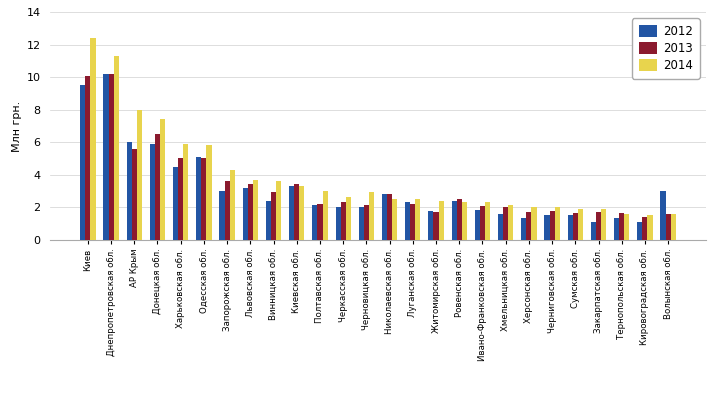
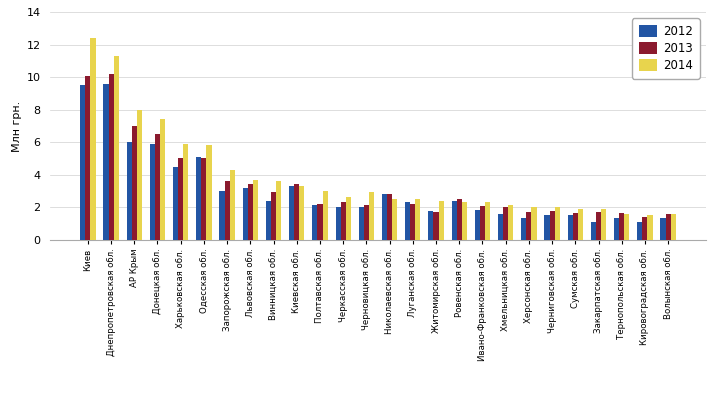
2012/Днепропетровская обл.: 10.2 -> 9.6
2013/АР Крым: 5.6 -> 7.0
2012/Волынская обл.: 3.0 -> 1.4
